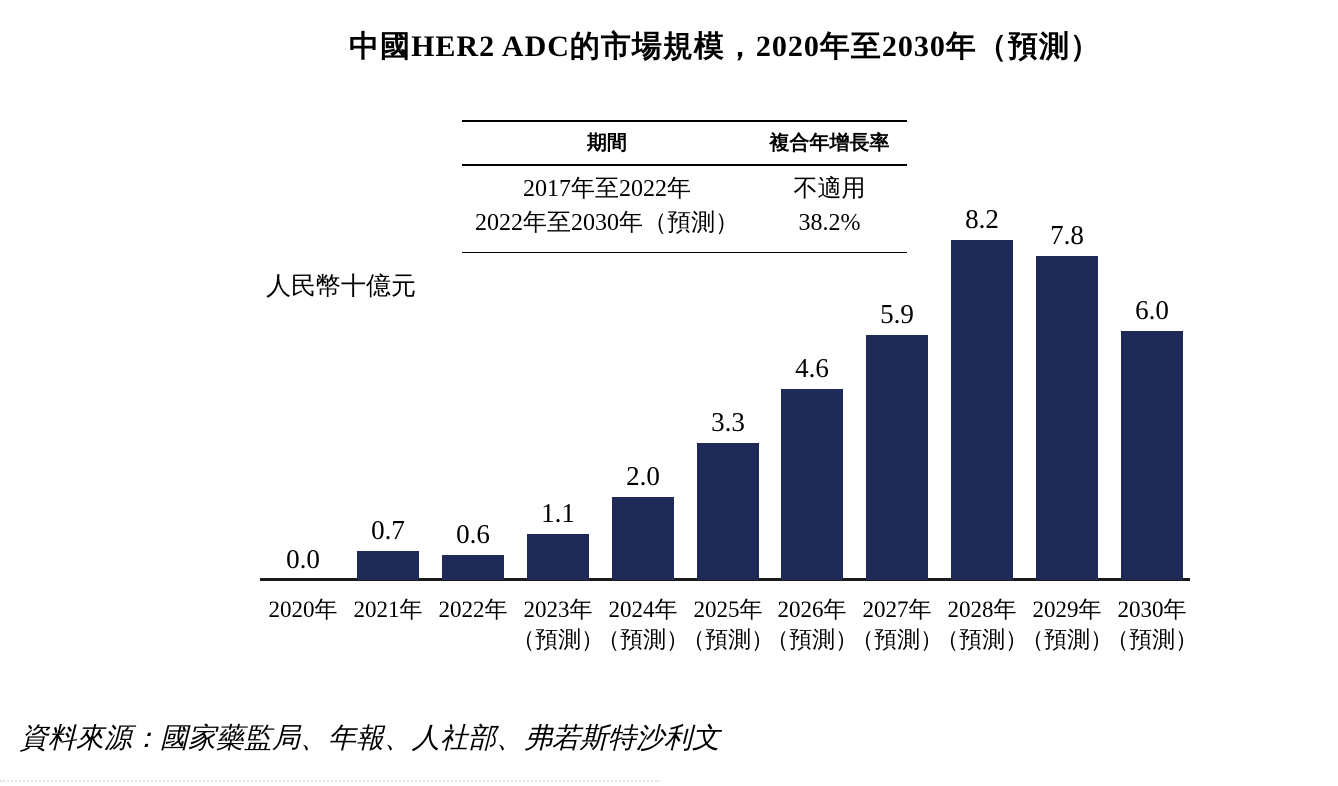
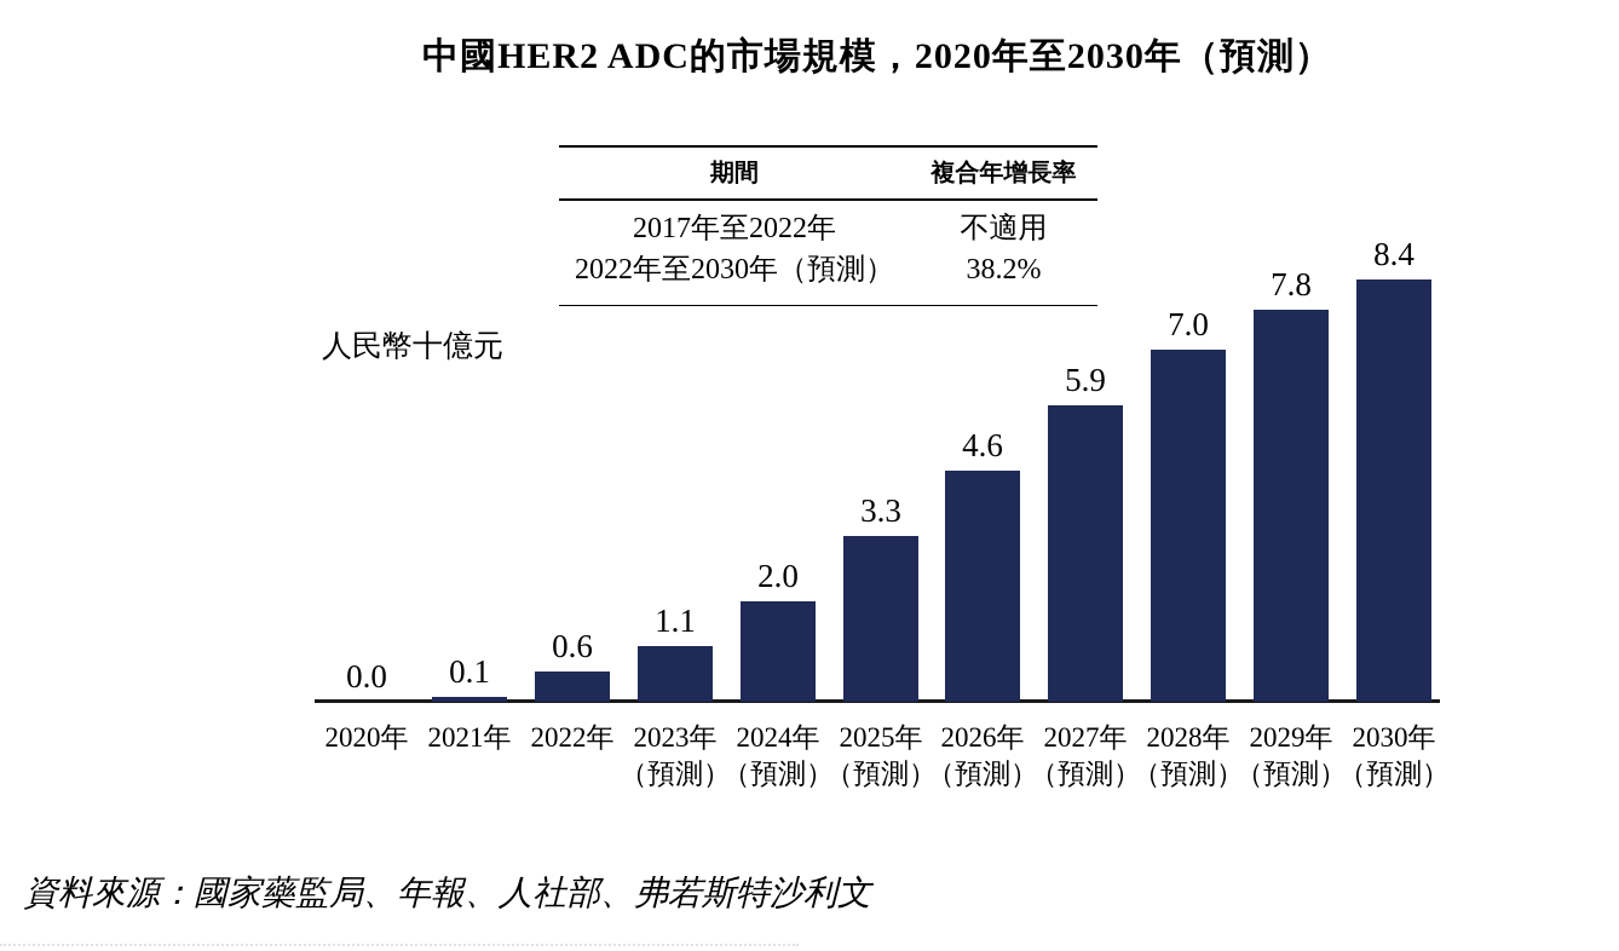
2021年: 0.7 -> 0.1
2028年（預測）: 8.2 -> 7.0
2030年（預測）: 6.0 -> 8.4
